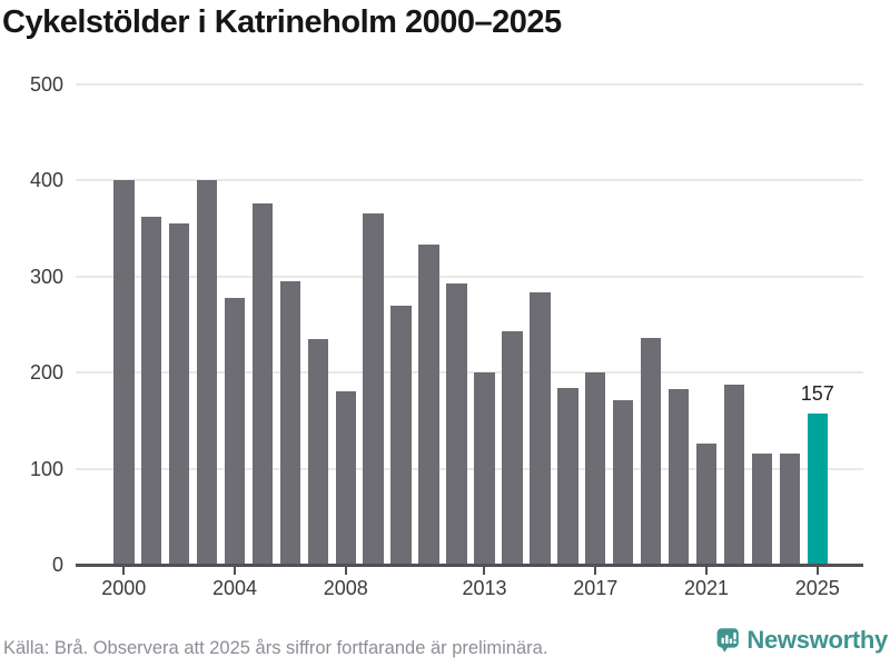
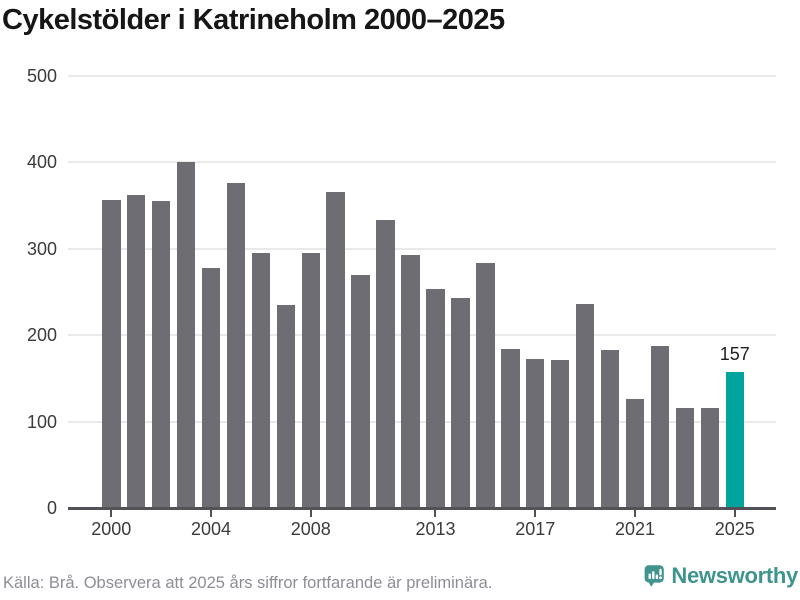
2000: 400 -> 360
2008: 180 -> 300
2013: 200 -> 250
2017: 200 -> 170
